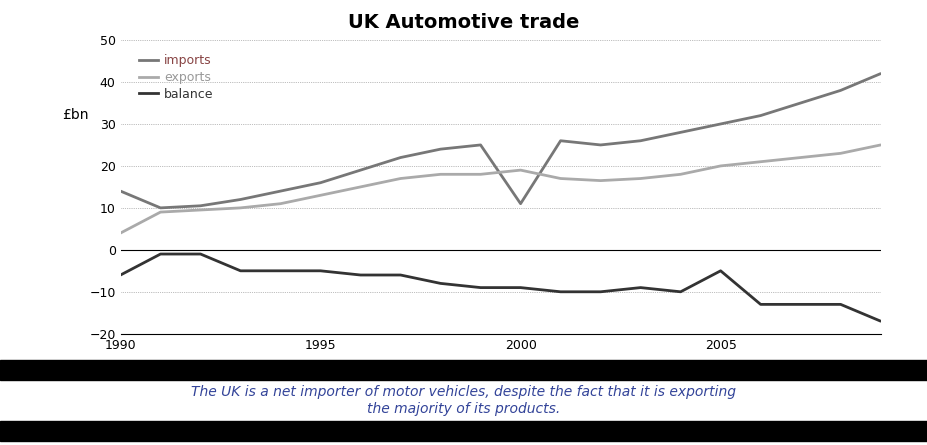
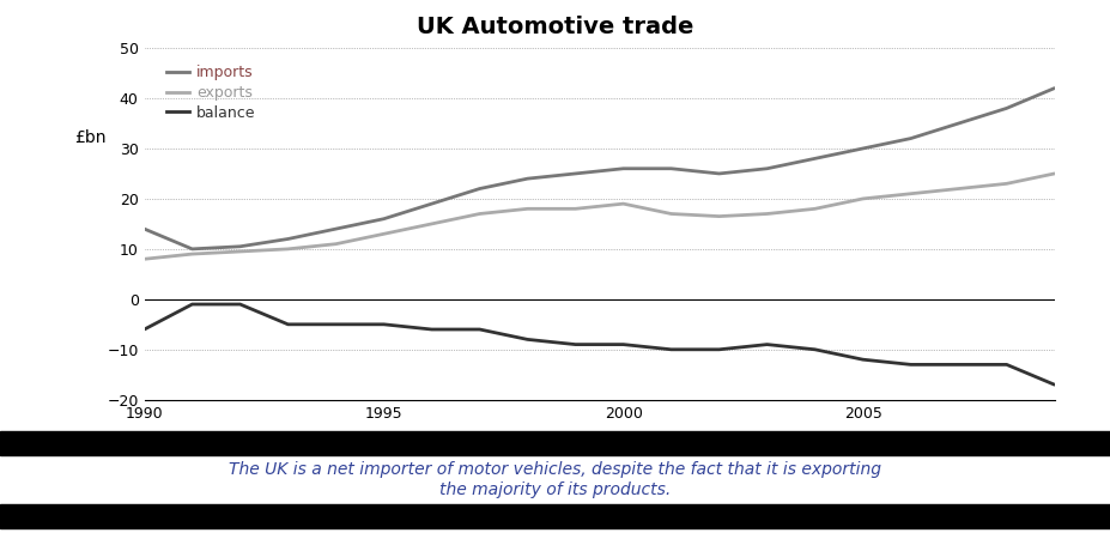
exports/1990: 4.0 -> 8.0
imports/2000: 11.0 -> 26.0
balance/2005: -5 -> -12
